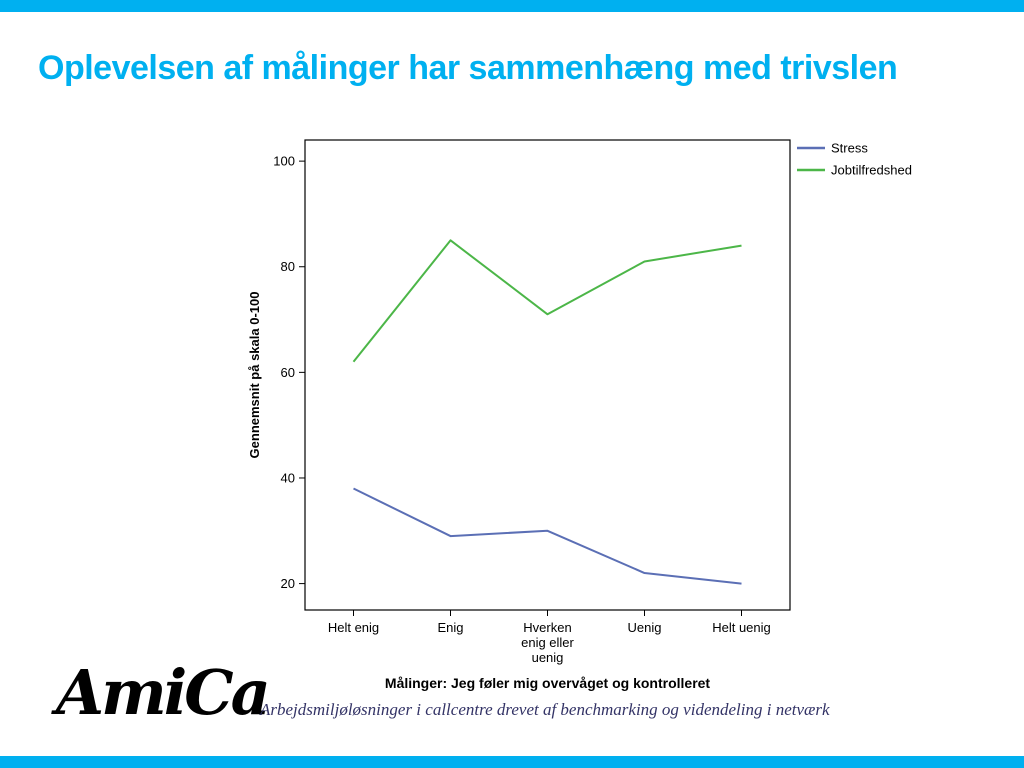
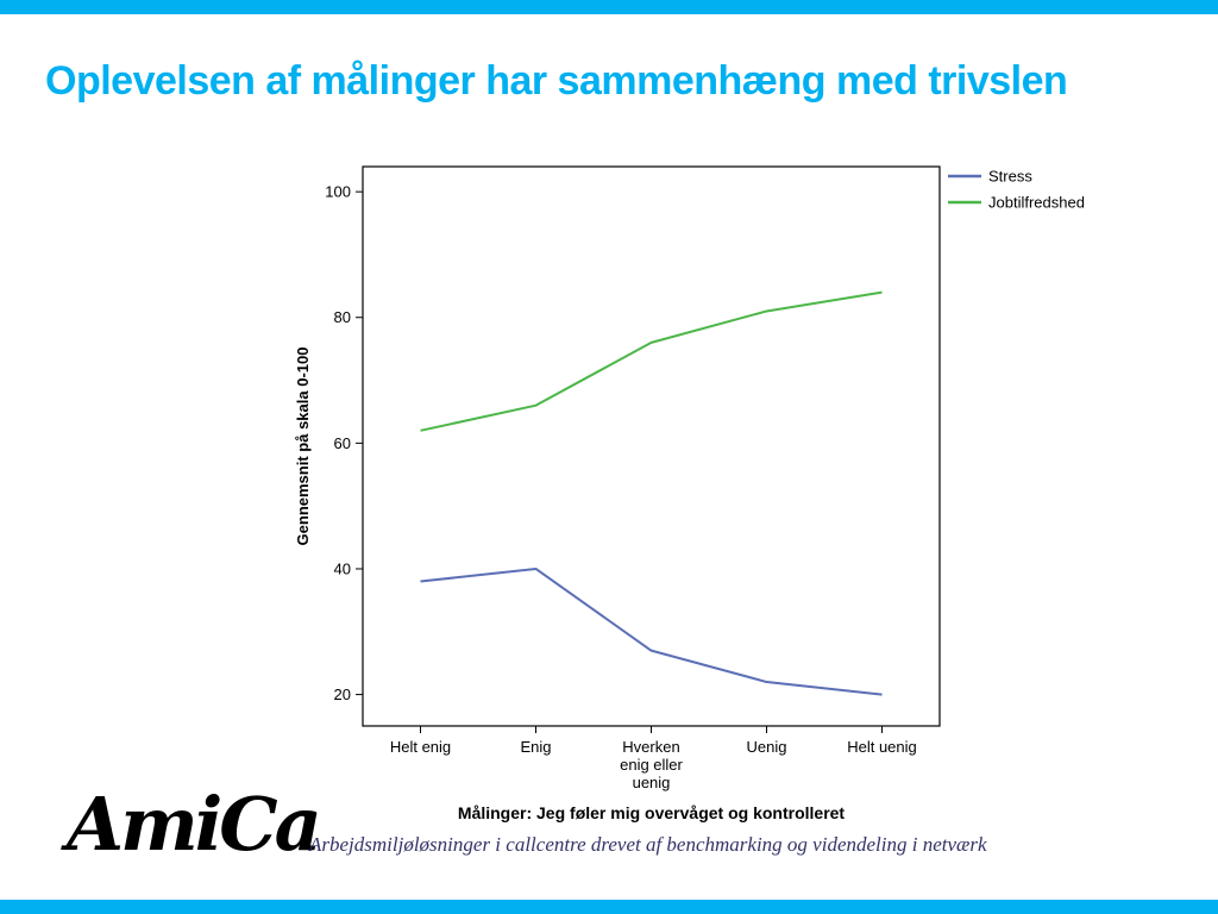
Stress/Enig: 29 -> 40
Jobtilfredshed/Enig: 85 -> 66
Stress/Hverken enig eller uenig: 30 -> 27
Jobtilfredshed/Hverken enig eller uenig: 71 -> 76
